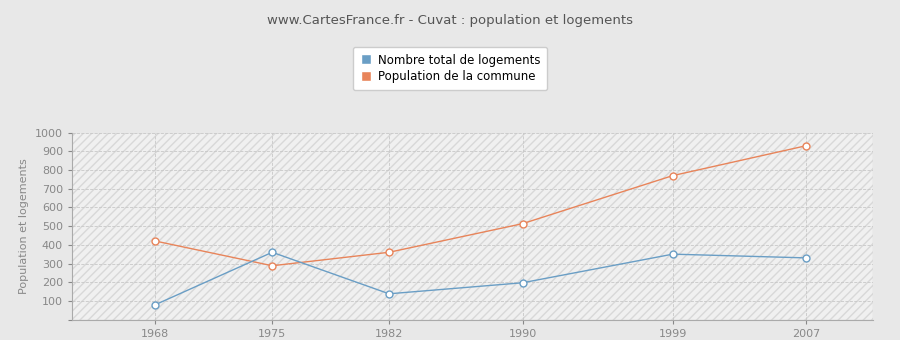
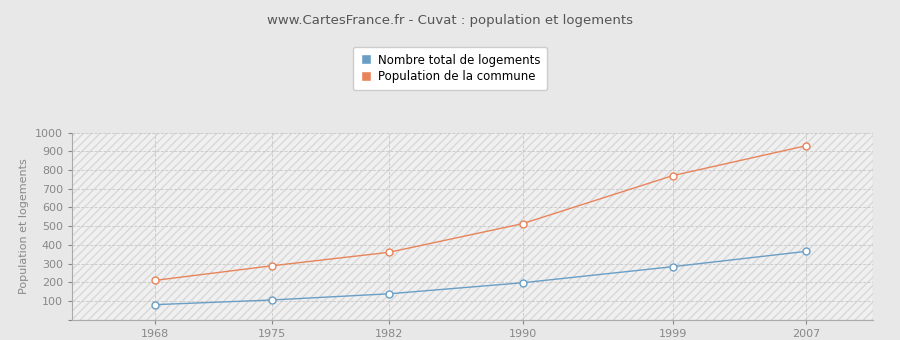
Population de la commune/1968: 420 -> 210
Nombre total de logements/1975: 360 -> 100
Nombre total de logements/1999: 350 -> 280
Nombre total de logements/2007: 330 -> 360
